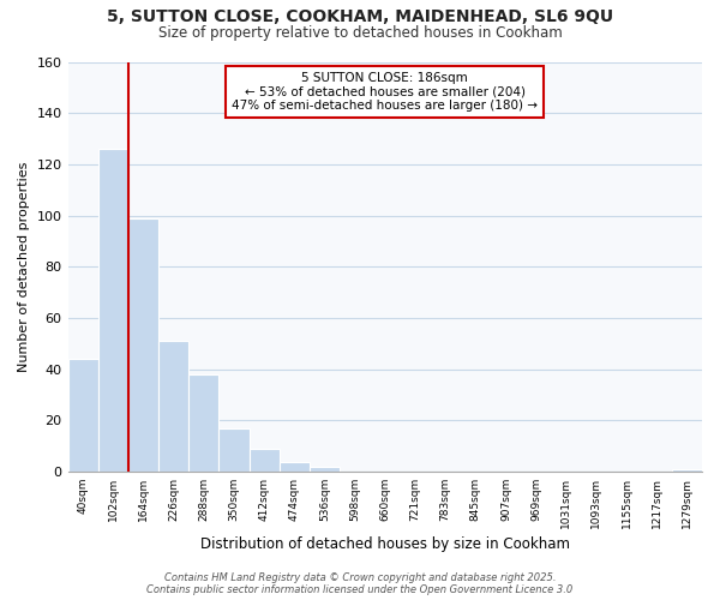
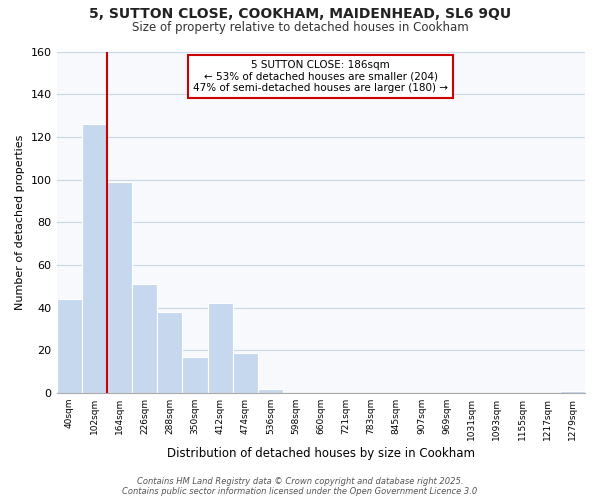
412sqm: 9 -> 42
474sqm: 4 -> 19
